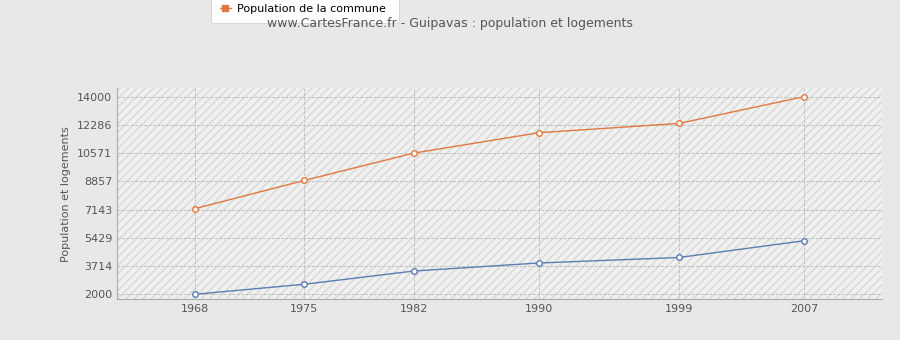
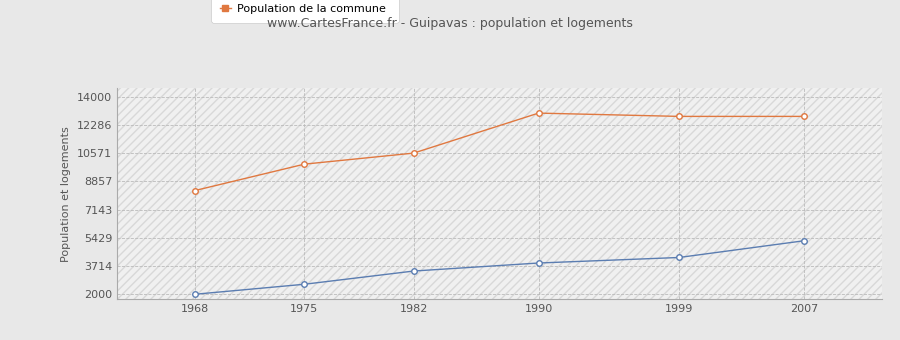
Population de la commune/1968: 7200 -> 8300
Population de la commune/1975: 8900 -> 9900
Population de la commune/1990: 11800 -> 13000
Population de la commune/1999: 12400 -> 12800
Population de la commune/2007: 14000 -> 12800
